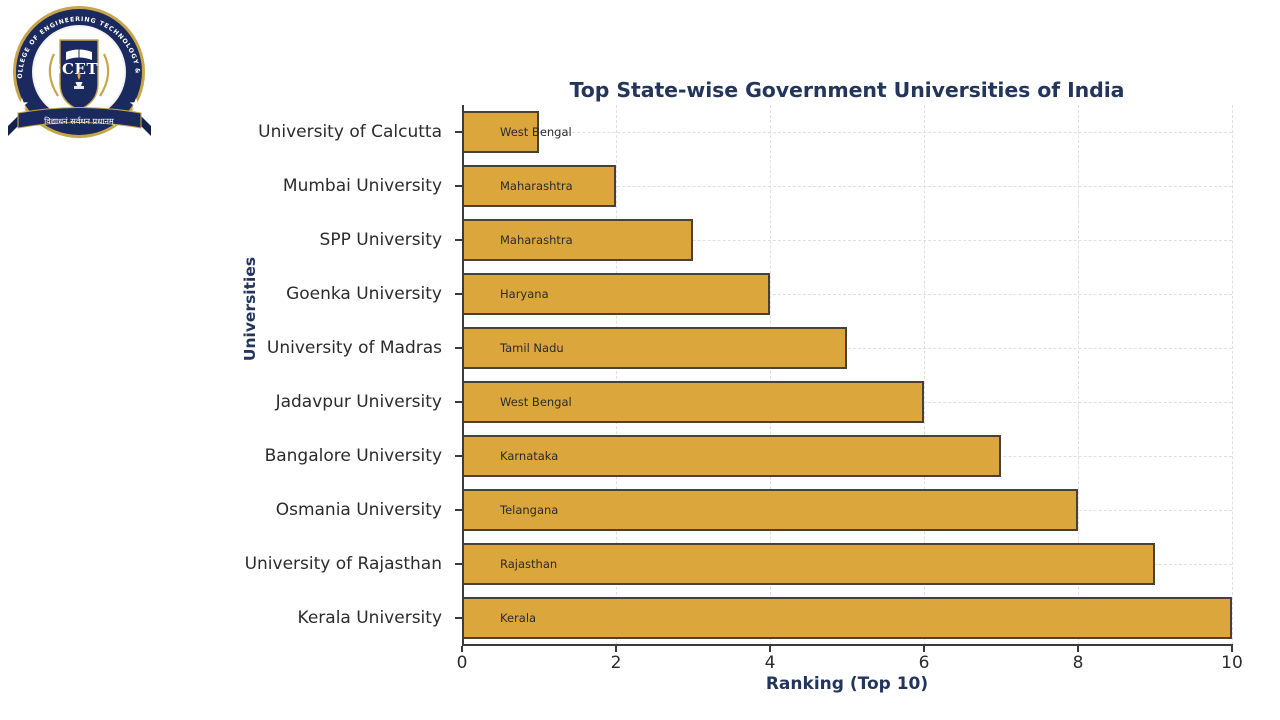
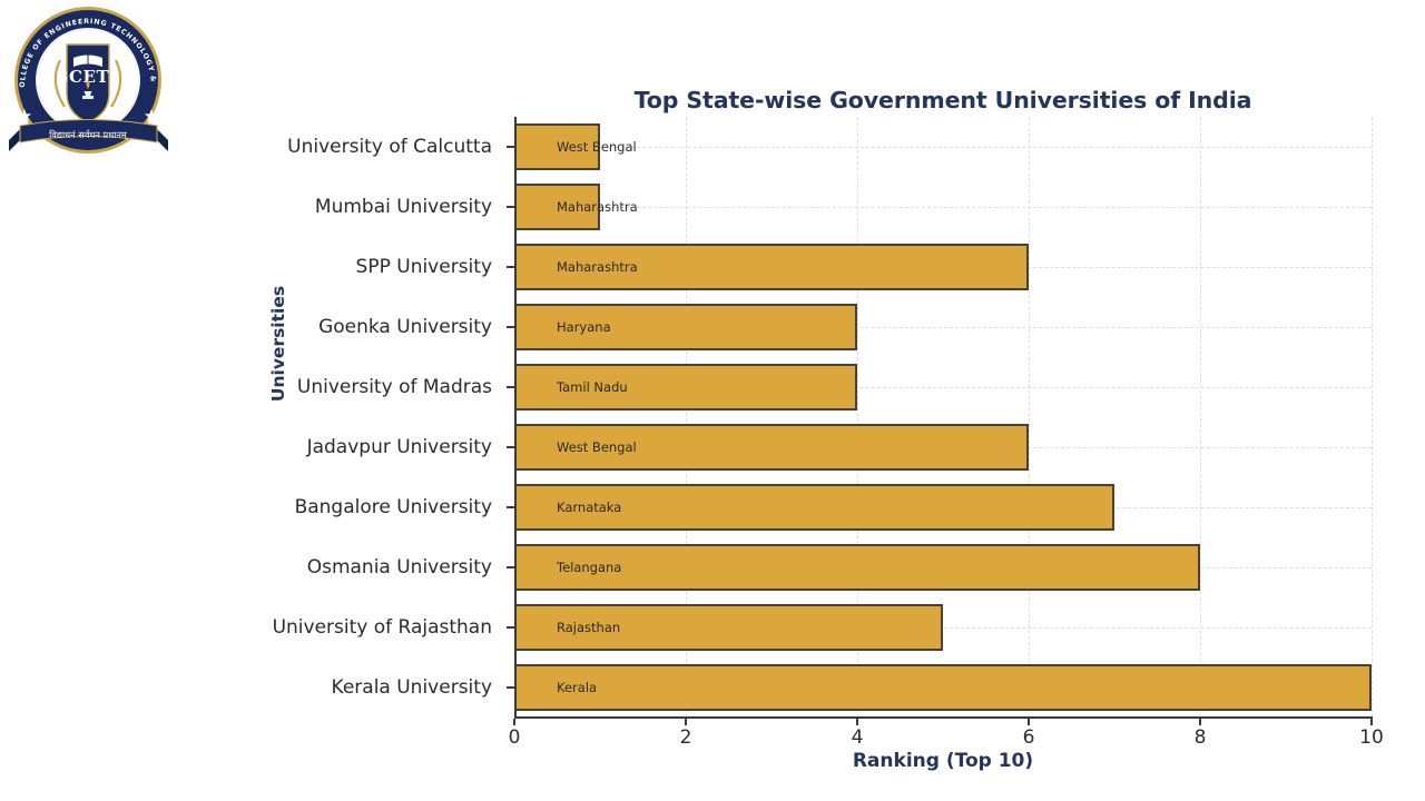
Mumbai University: 2 -> 1
SPP University: 3 -> 6
University of Madras: 5 -> 4
University of Rajasthan: 9 -> 5
